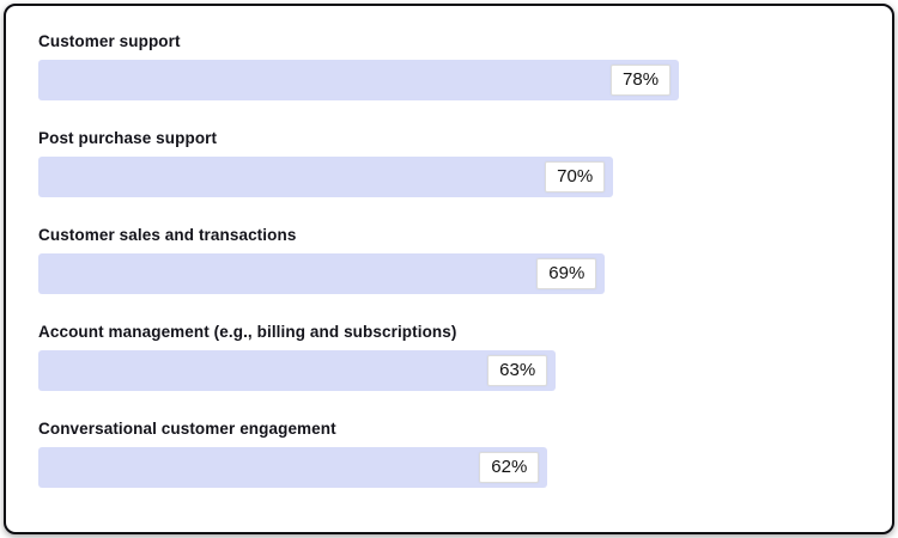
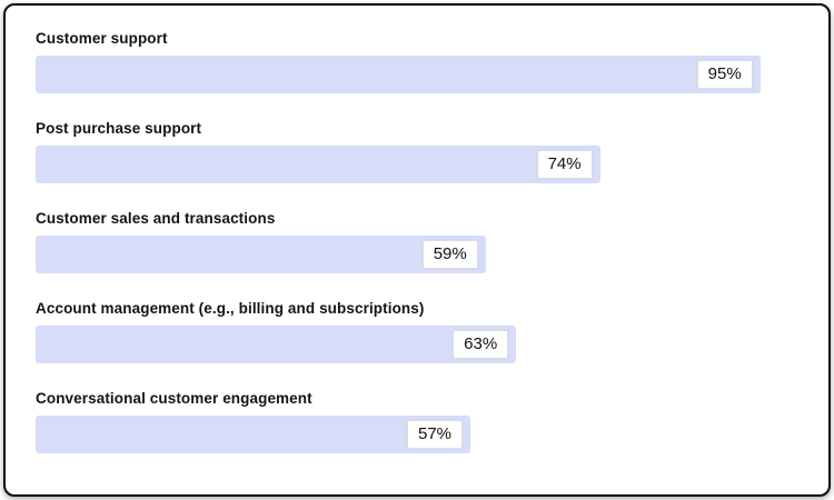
Customer support: 78% -> 95%
Post purchase support: 70% -> 74%
Customer sales and transactions: 69% -> 59%
Conversational customer engagement: 62% -> 57%
